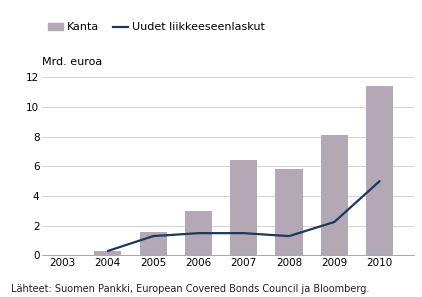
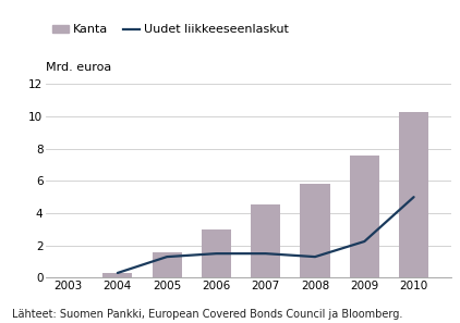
Kanta/2007: 6.4 -> 4.5
Kanta/2009: 8.1 -> 7.6
Kanta/2010: 11.4 -> 10.2
